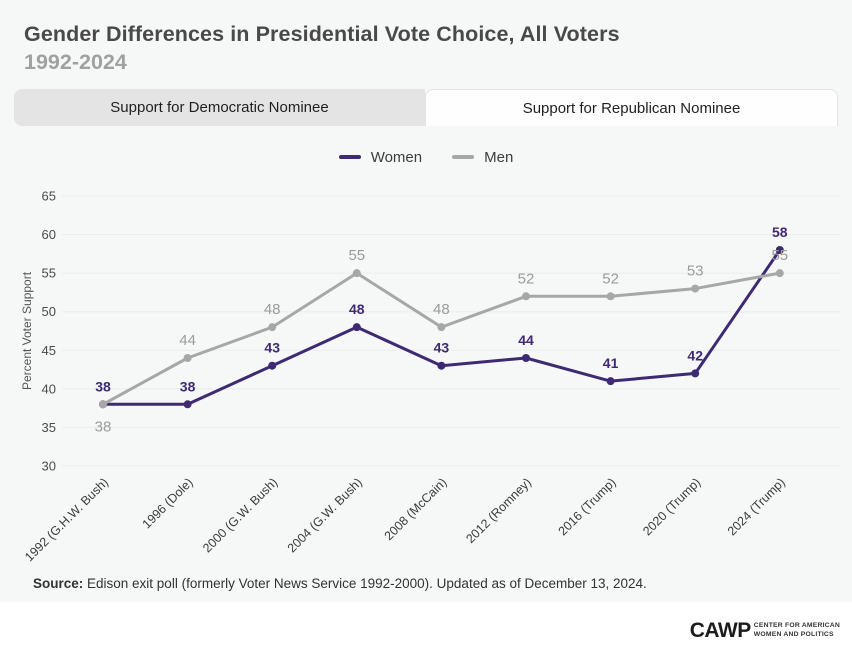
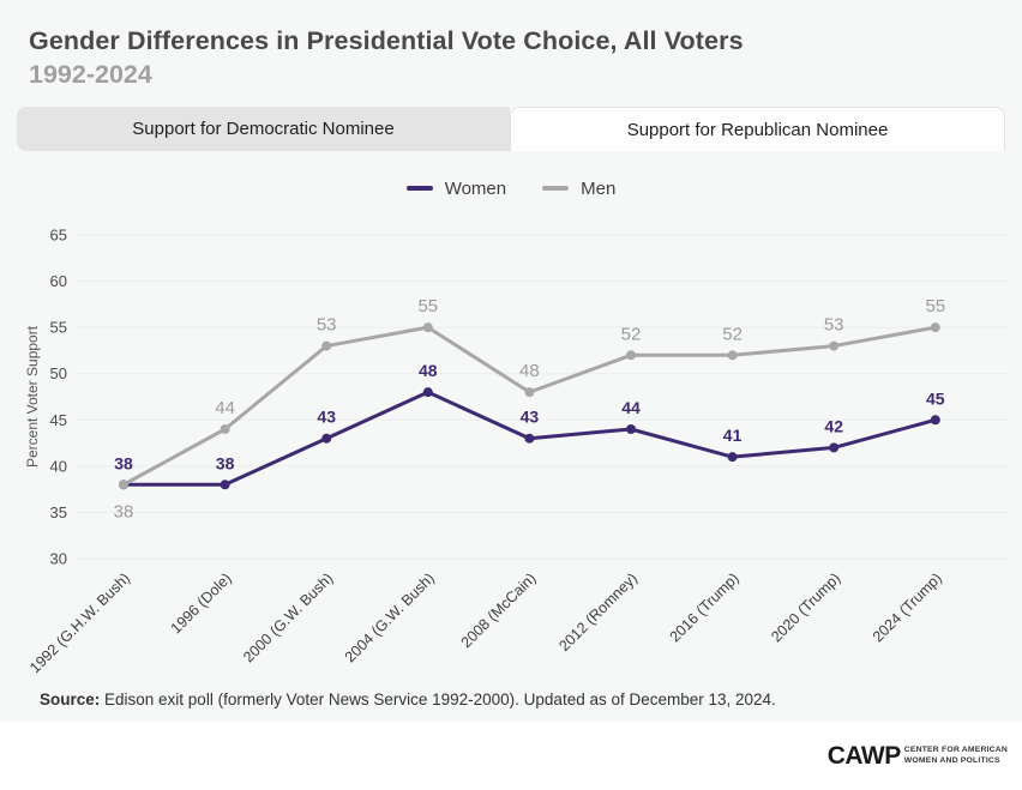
Men/2000 (G.W. Bush): 48 -> 53
Women/2024 (Trump): 58 -> 45
